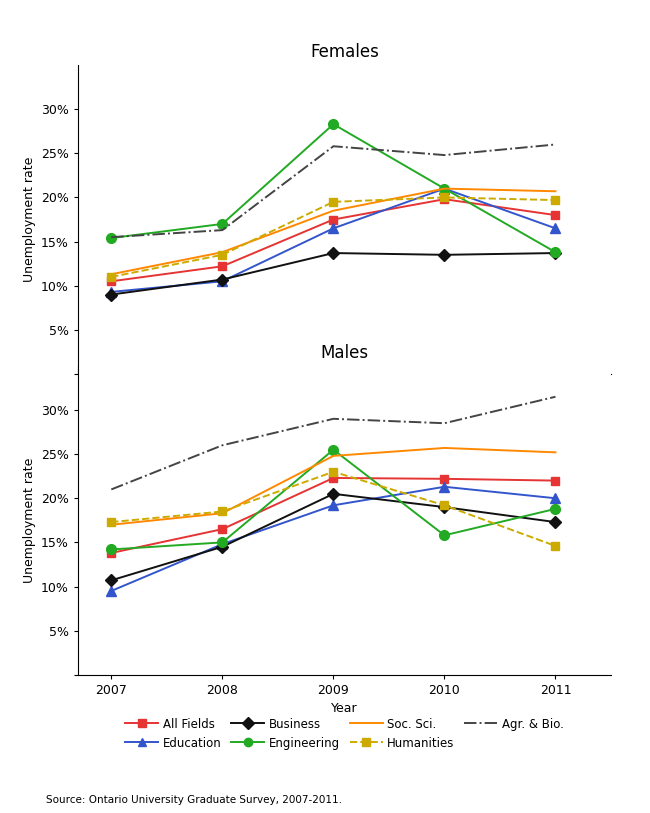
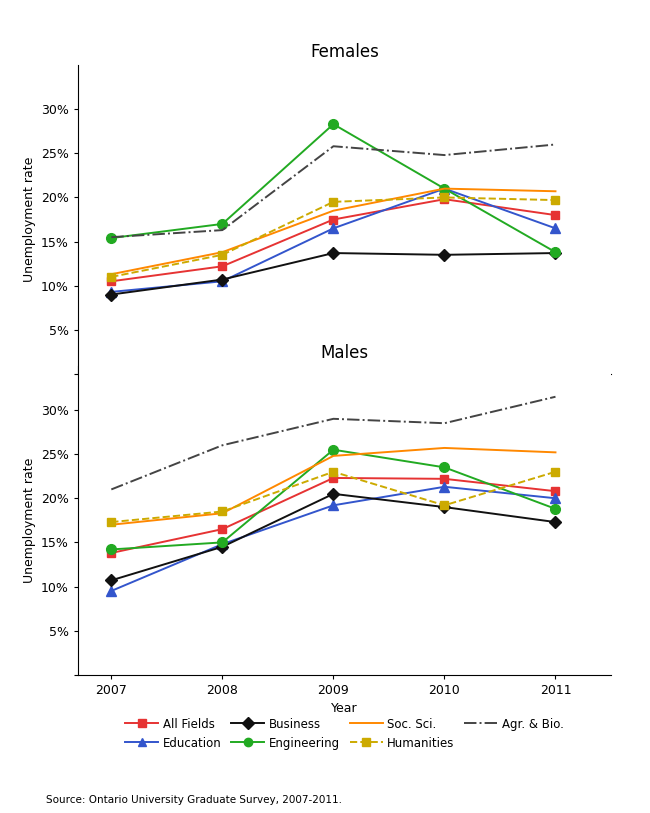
Males/Engineering/2010: 15.8% -> 23.5%
Males/All Fields/2011: 22.0% -> 20.8%
Males/Humanities/2011: 14.6% -> 23.0%
